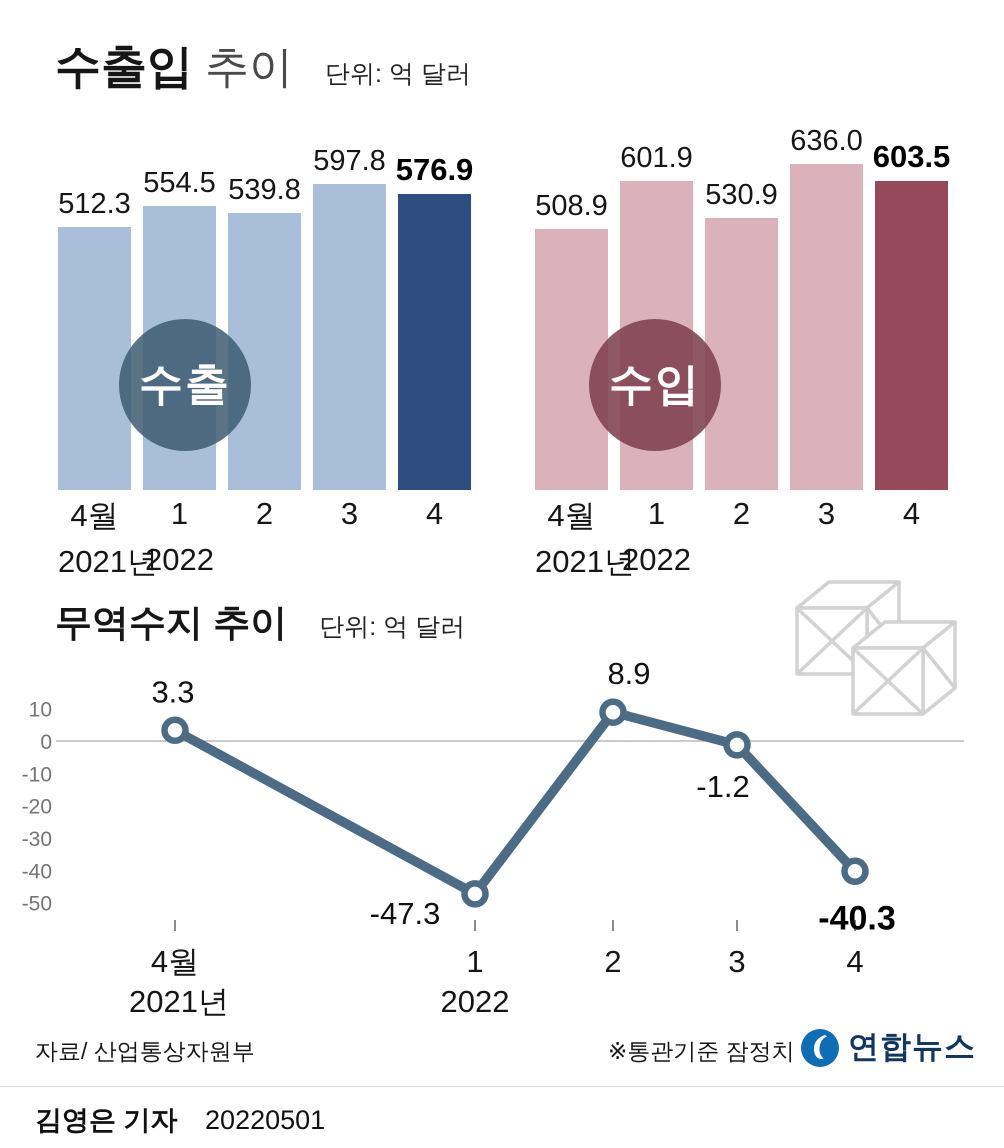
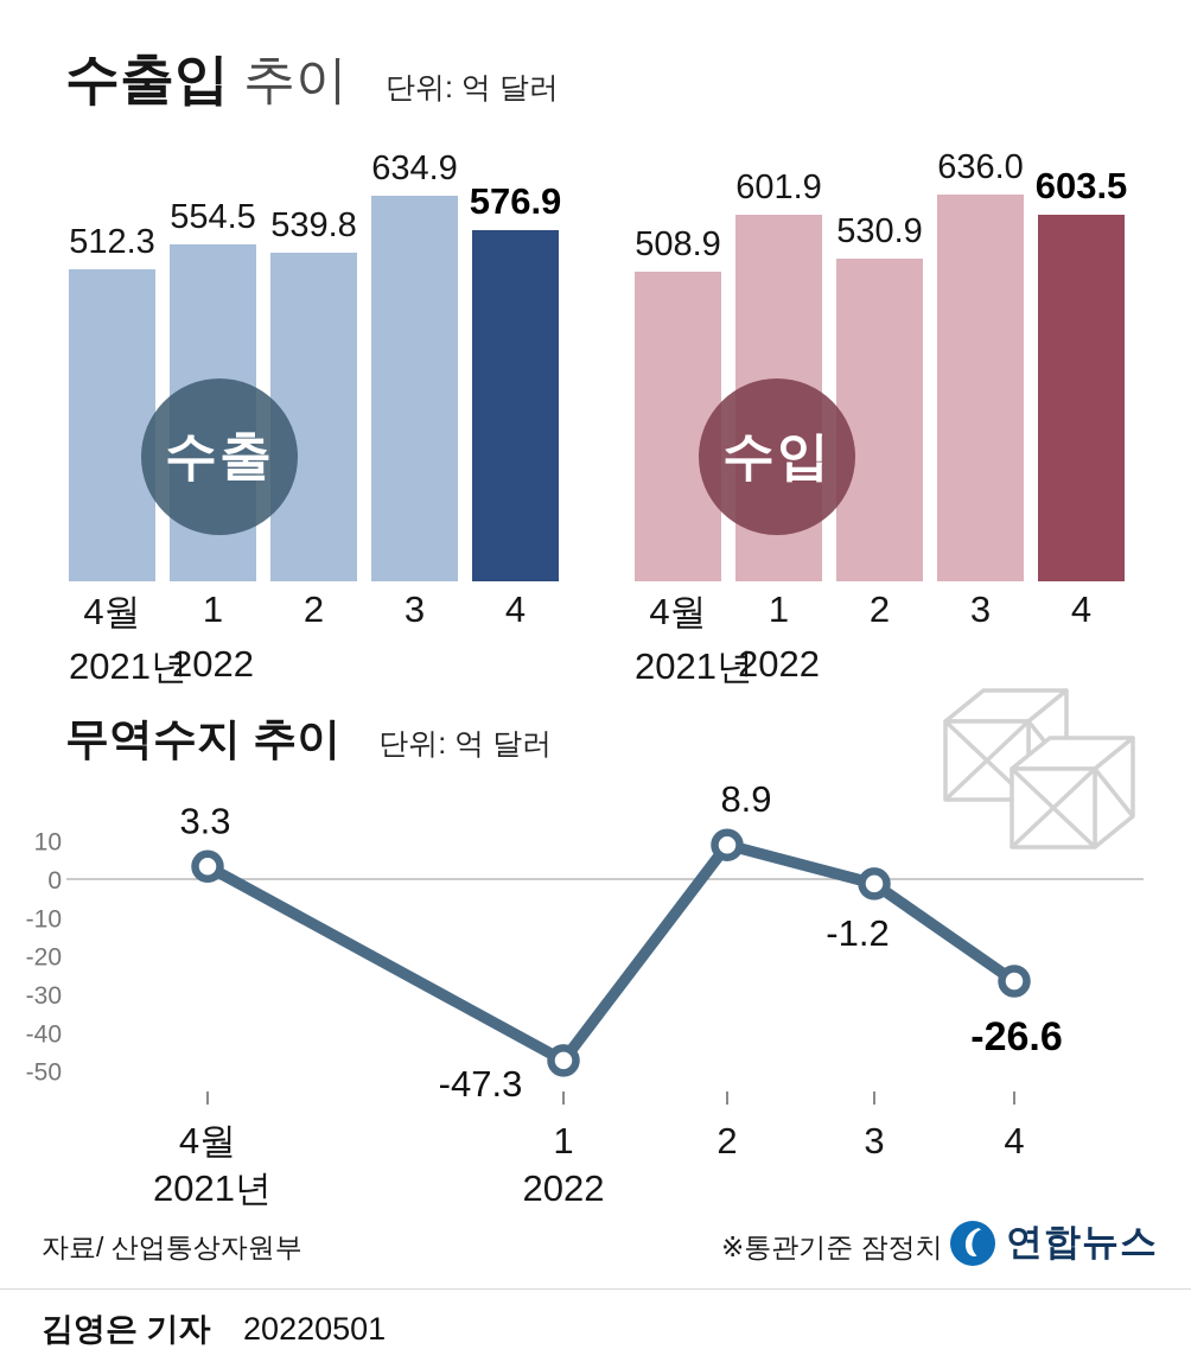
수출/3: 597.8 -> 634.9
무역수지 추이/4: -40.3 -> -26.6
